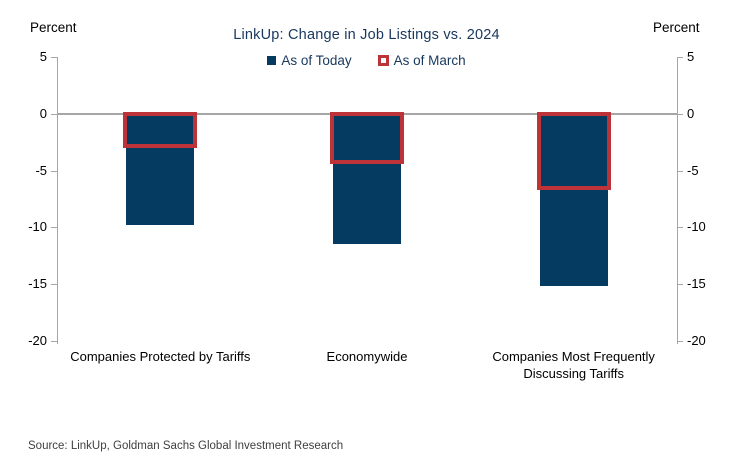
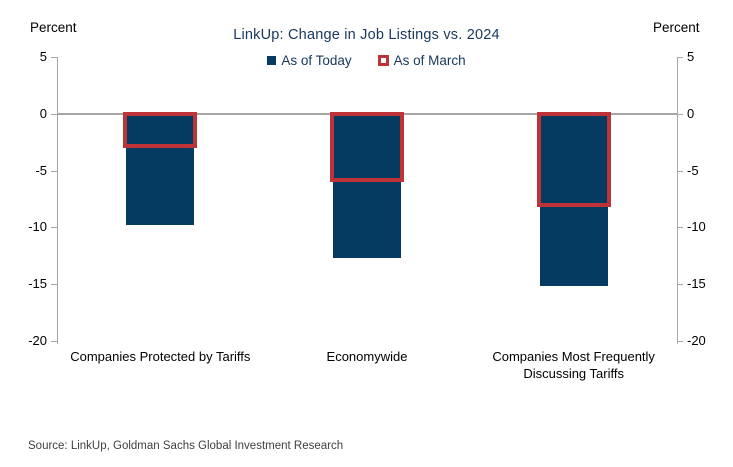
As of Today/Economywide: -11.5 -> -12.7
As of March/Economywide: -4.2 -> -5.8
As of March/Companies Most Frequently Discussing Tariffs: -6.5 -> -8.0
